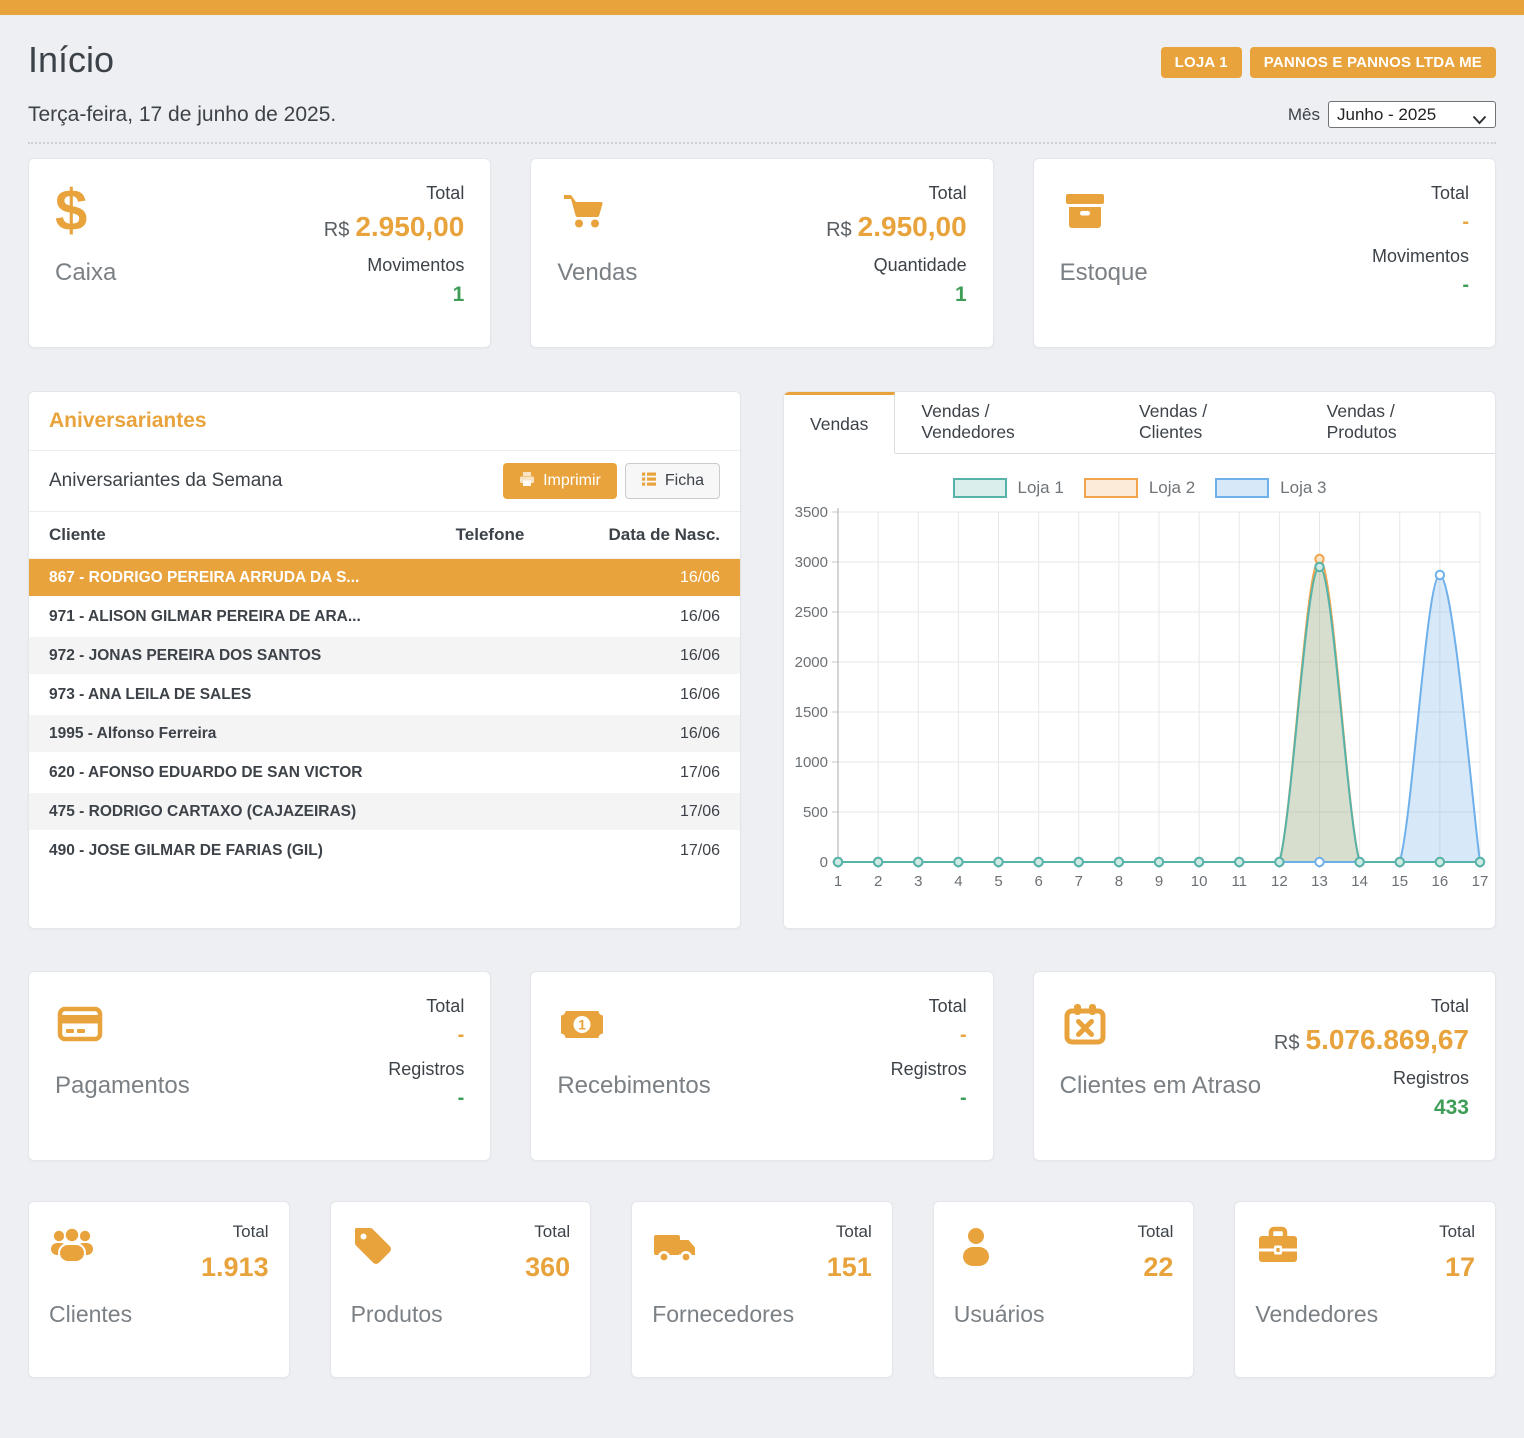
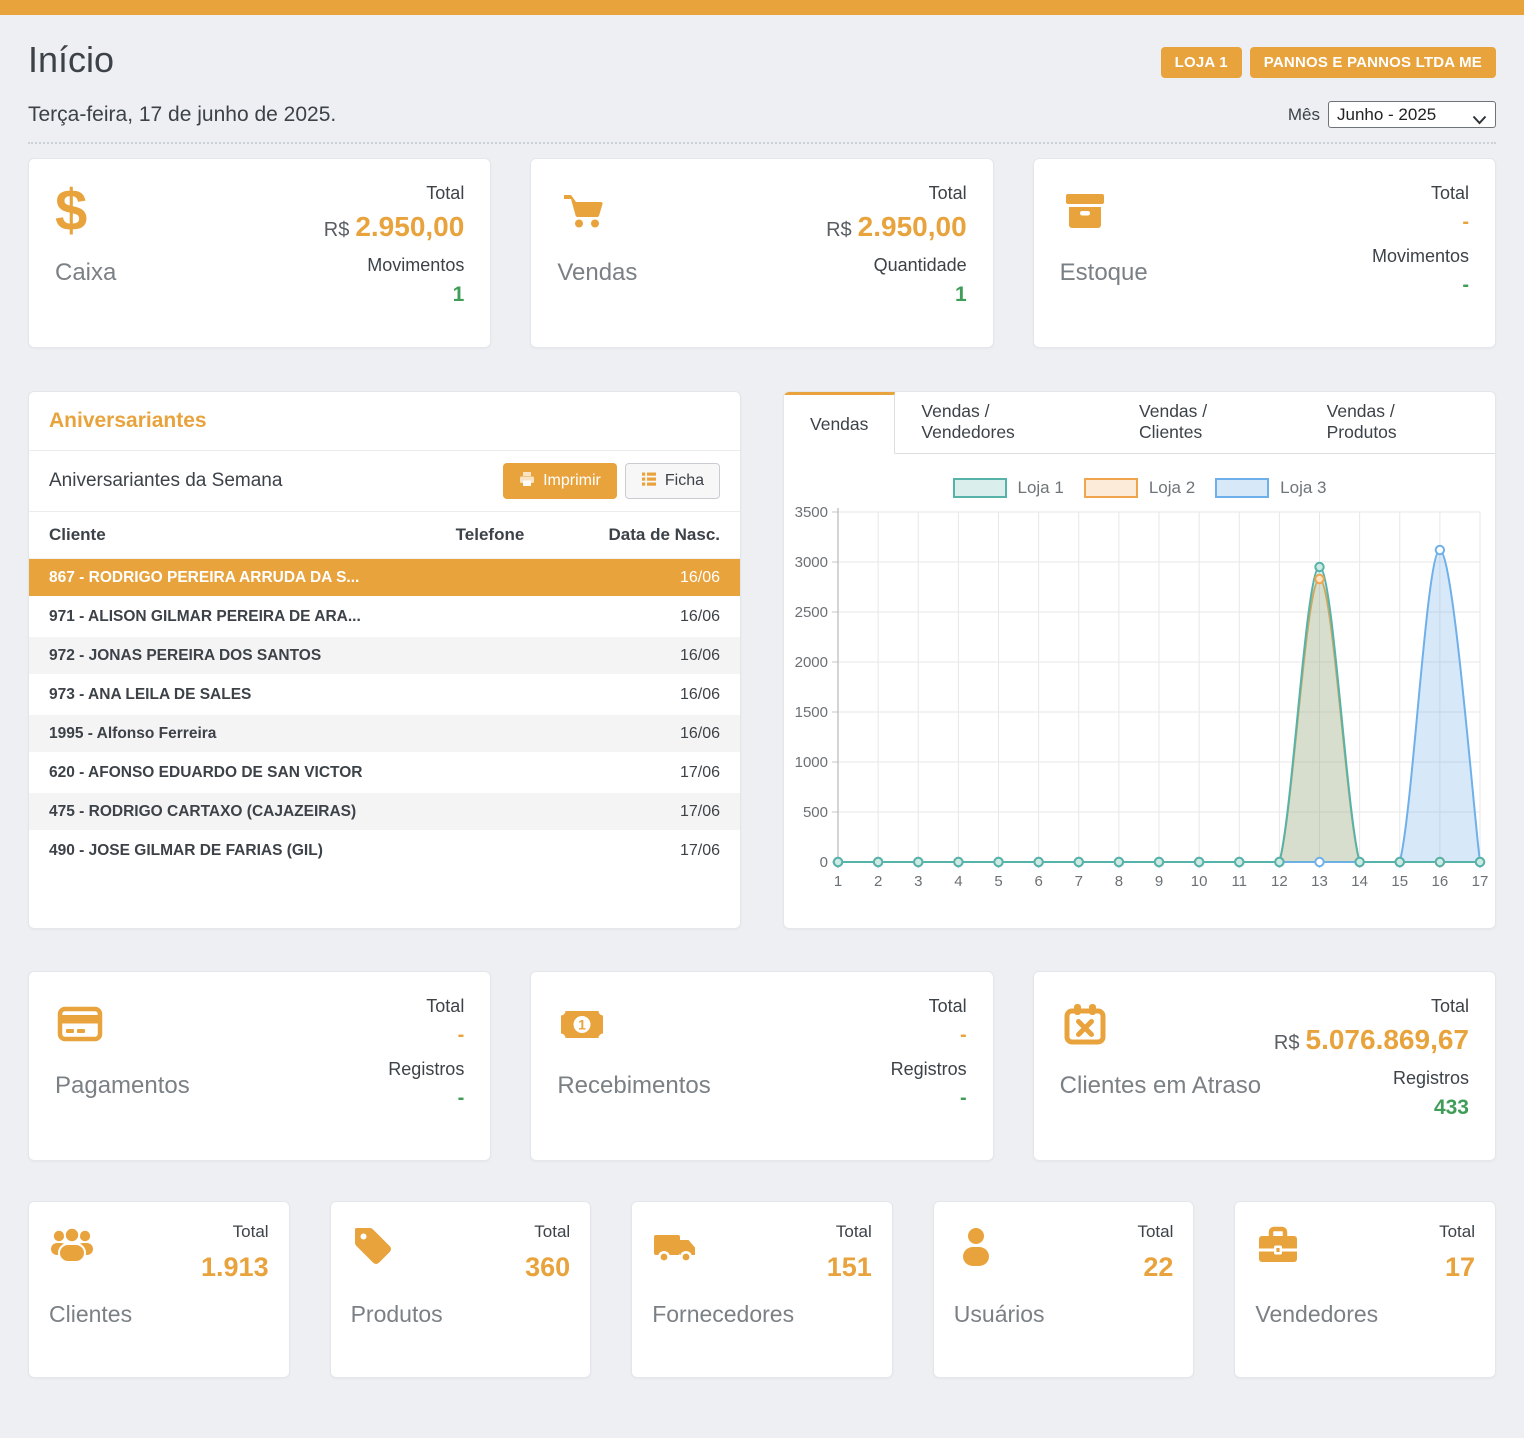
Loja 2/13: 3030 -> 2830
Loja 3/16: 2870 -> 3120
